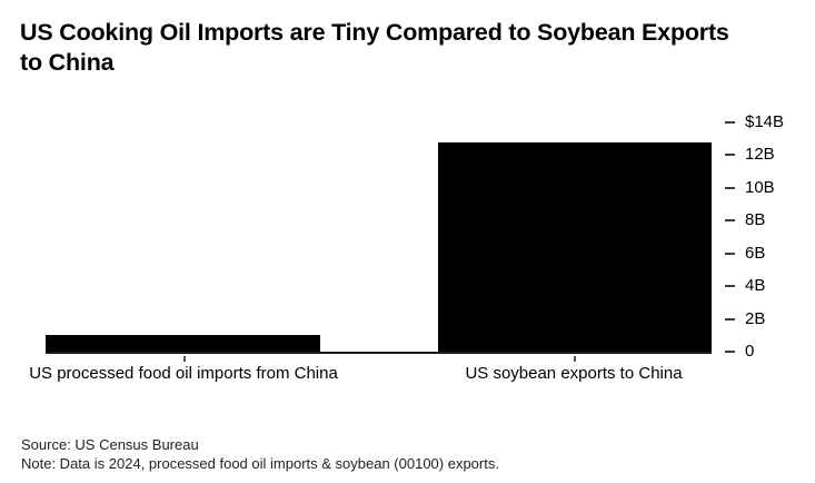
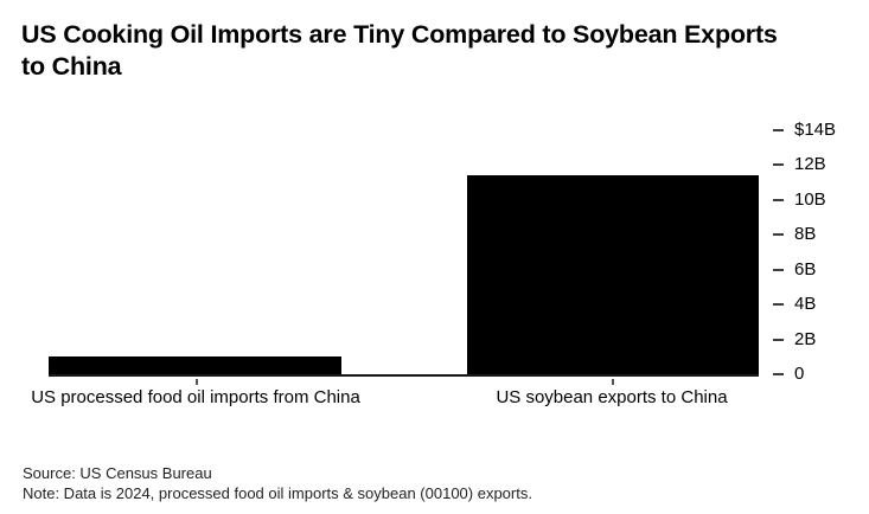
US soybean exports to China: $12.8B -> $11.4B
